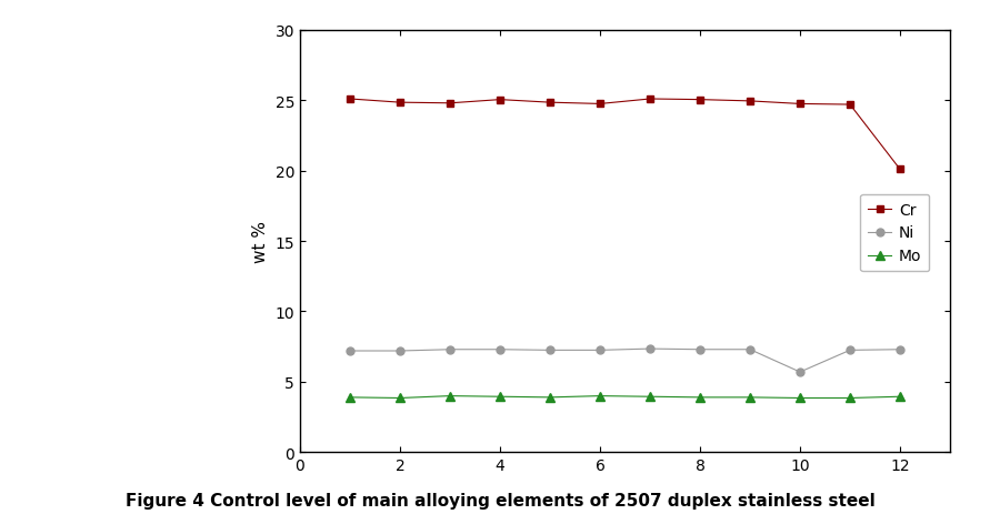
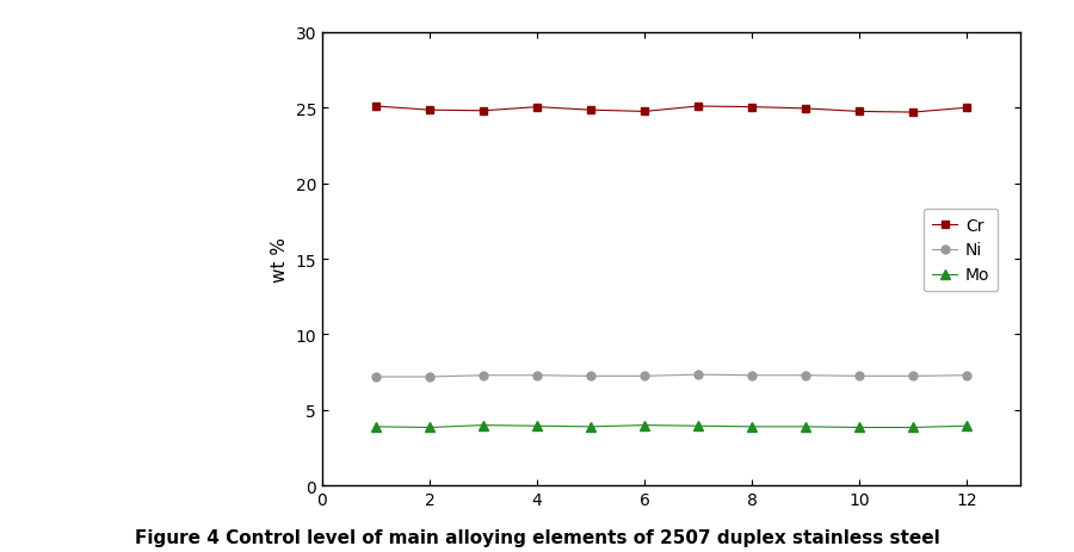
Ni/10: 5.7 -> 7.2
Cr/12: 20.1 -> 25.0
